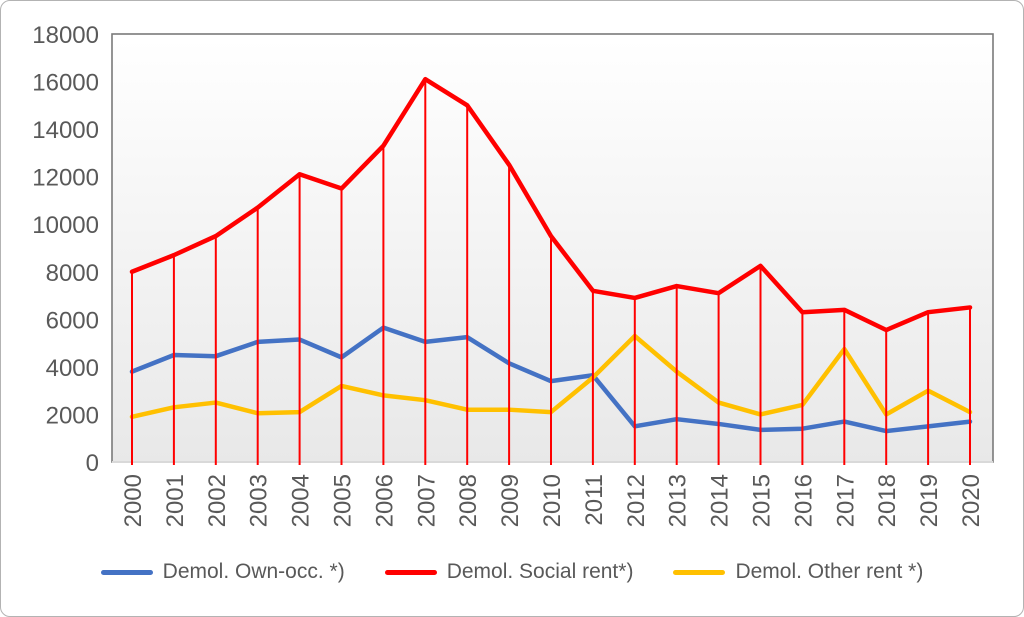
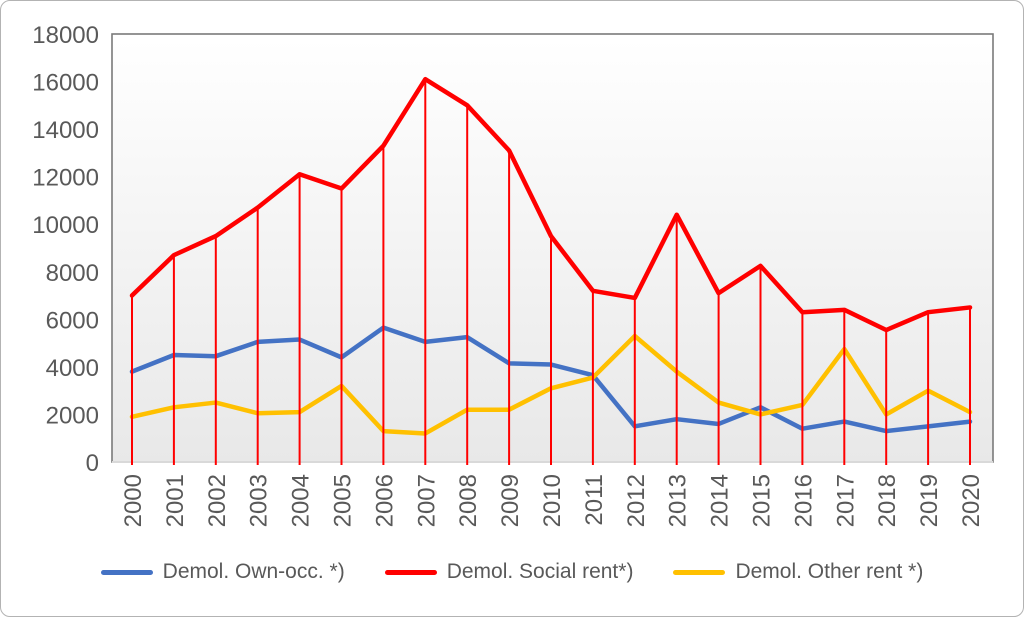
Demol. Social rent*)/2000: 8000 -> 7000
Demol. Other rent *)/2006: 2800 -> 1300
Demol. Other rent *)/2007: 2600 -> 1200
Demol. Social rent*)/2009: 12500 -> 13100
Demol. Own-occ. *)/2010: 3400 -> 4100
Demol. Other rent *)/2010: 2100 -> 3100
Demol. Social rent*)/2013: 7400 -> 10400
Demol. Own-occ. *)/2015: 1400 -> 2300
